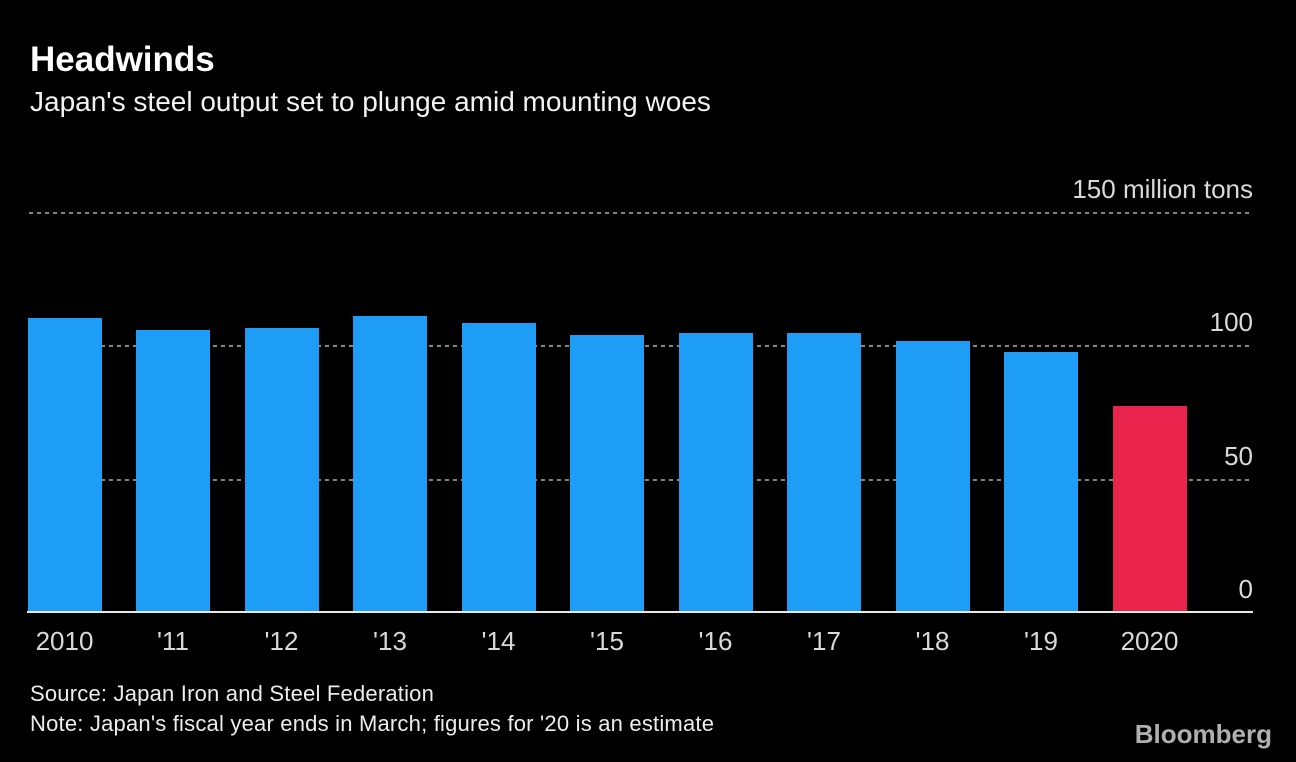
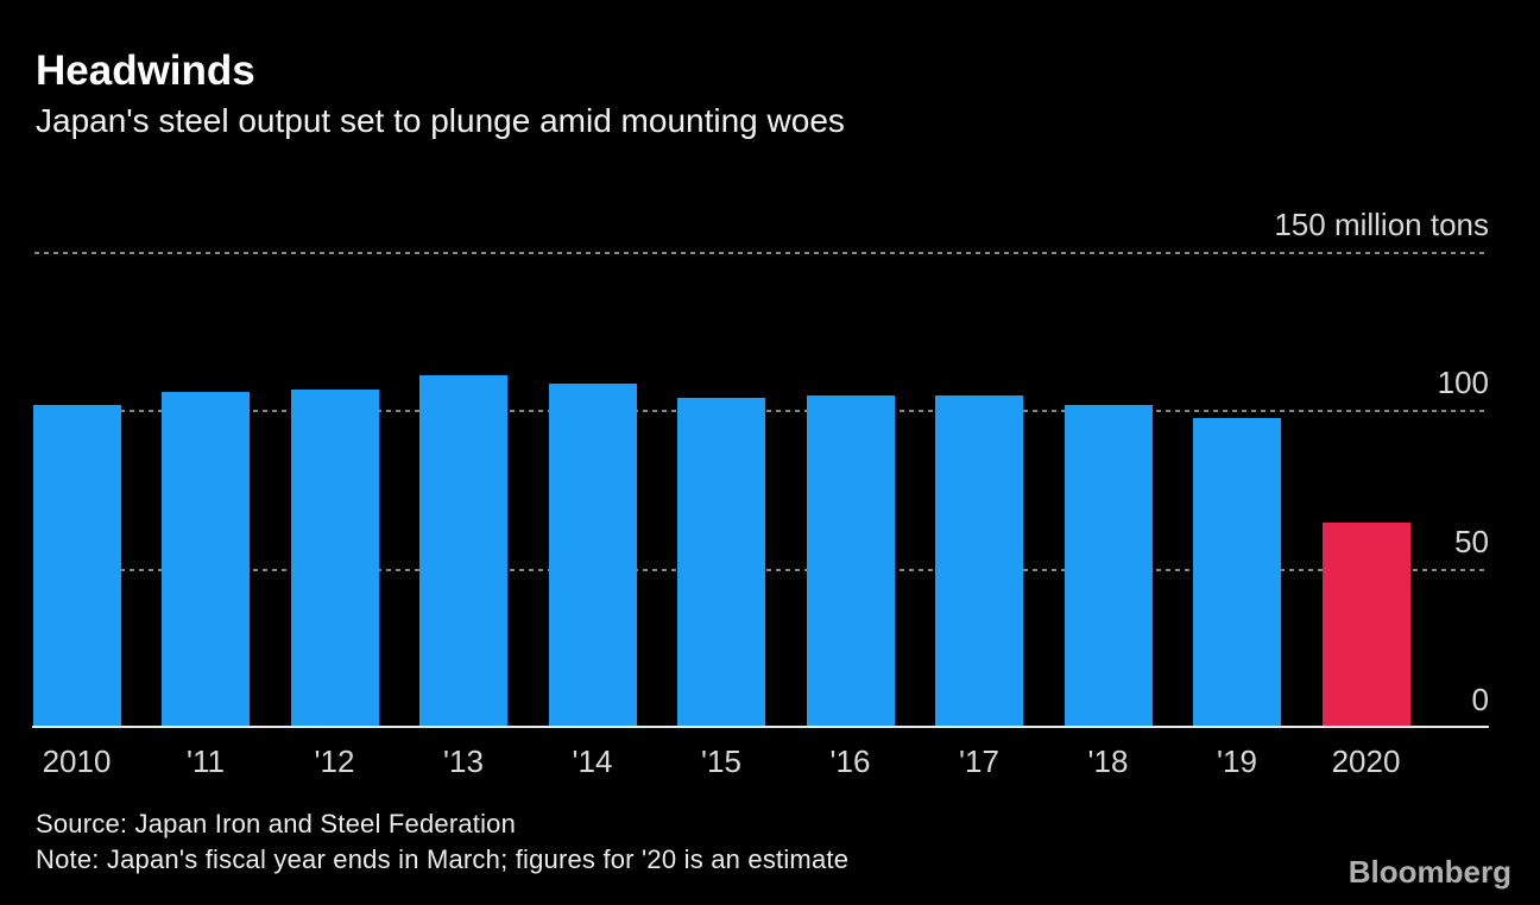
2010: 111 -> 102
2020: 78 -> 65
